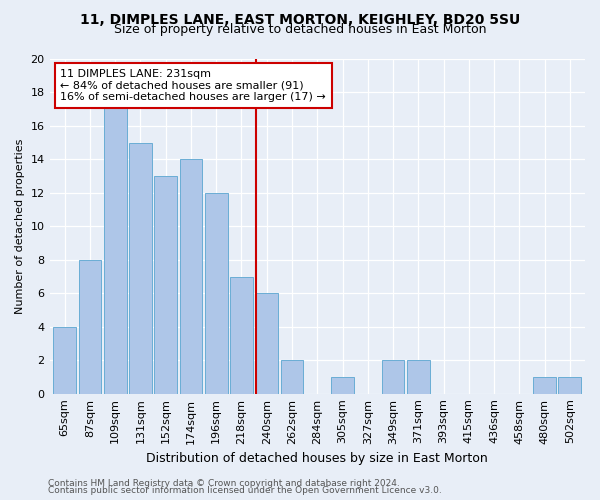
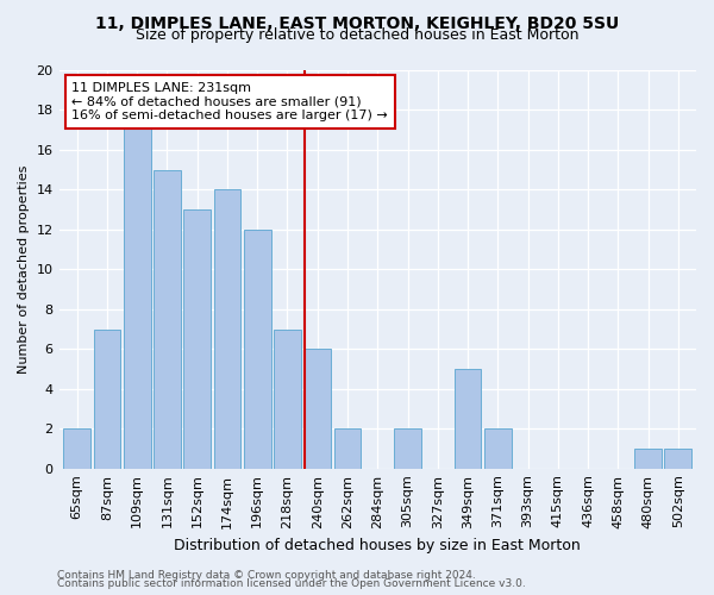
65sqm: 4 -> 2
87sqm: 8 -> 7
305sqm: 1 -> 2
349sqm: 2 -> 5
